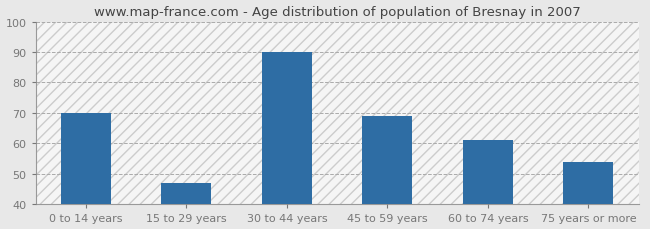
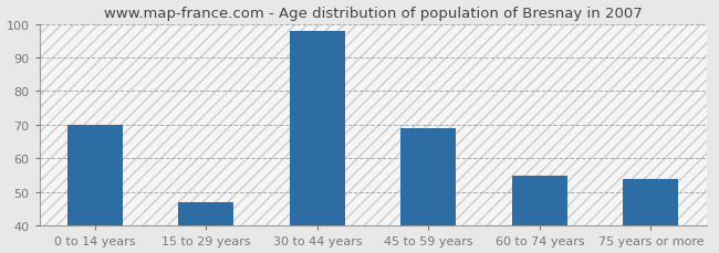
30 to 44 years: 90 -> 98
60 to 74 years: 61 -> 55
